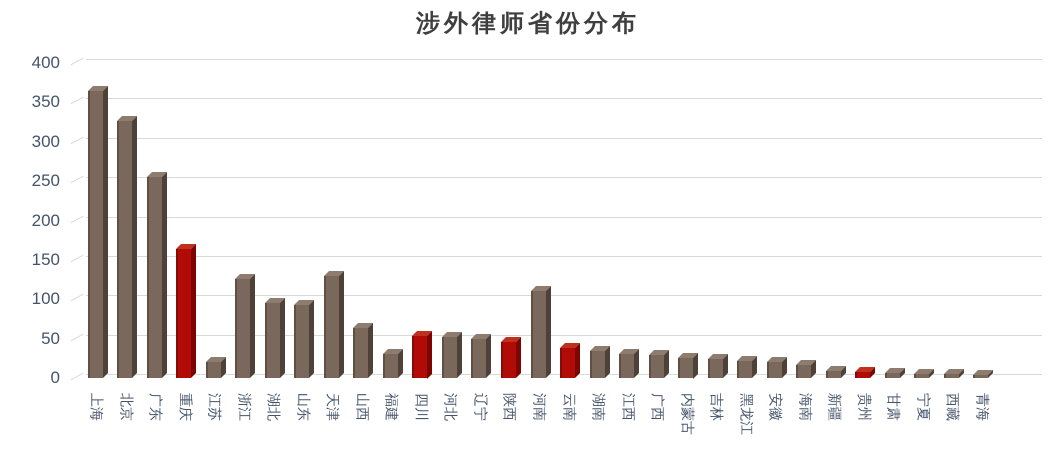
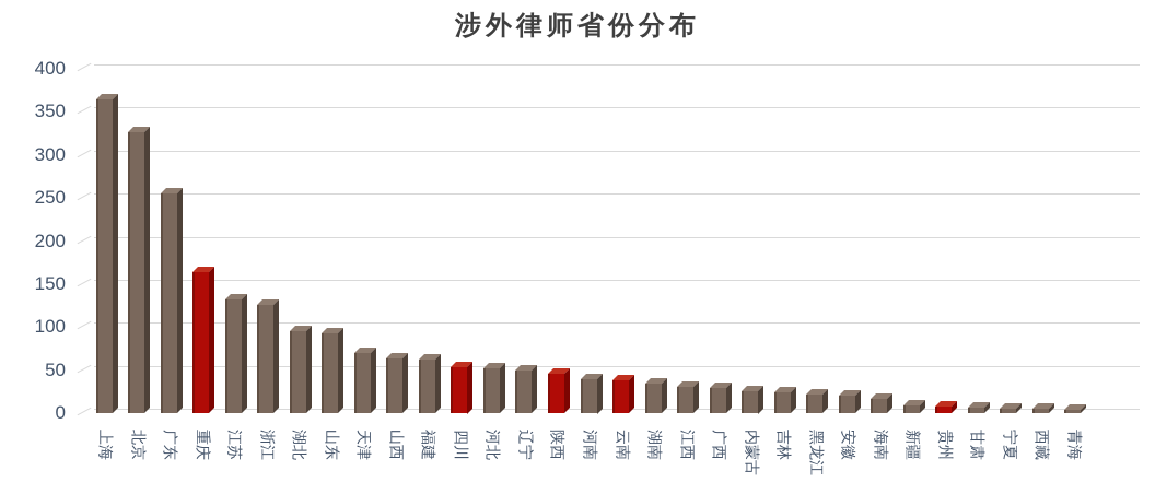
江苏: 20 -> 130
天津: 130 -> 70
福建: 30 -> 60
河南: 110 -> 40
